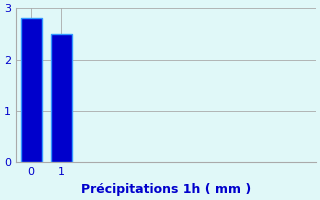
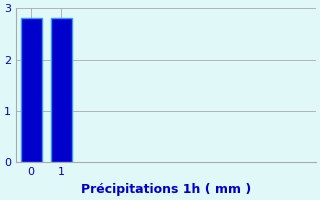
1: 2.5 -> 2.8
